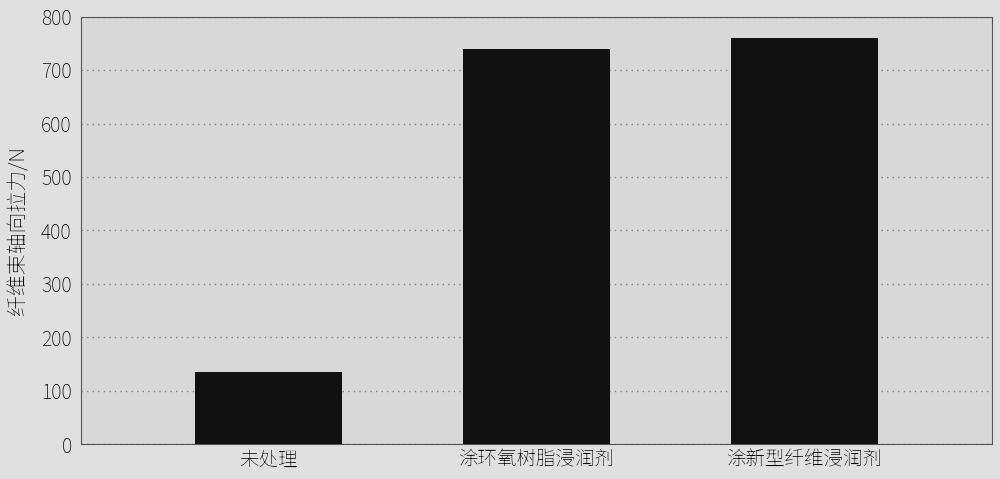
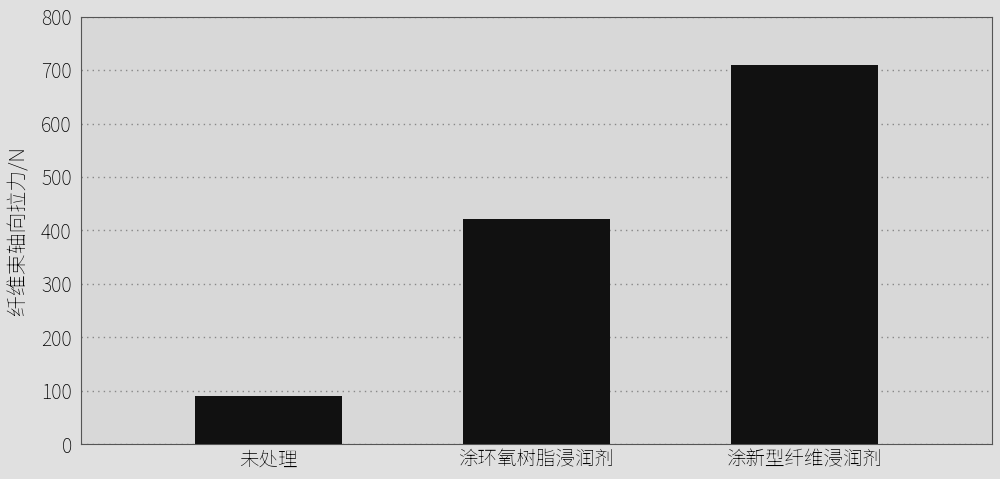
未处理: 135 -> 90
涂环氧树脂浸润剂: 740 -> 422
涂新型纤维浸润剂: 760 -> 710
